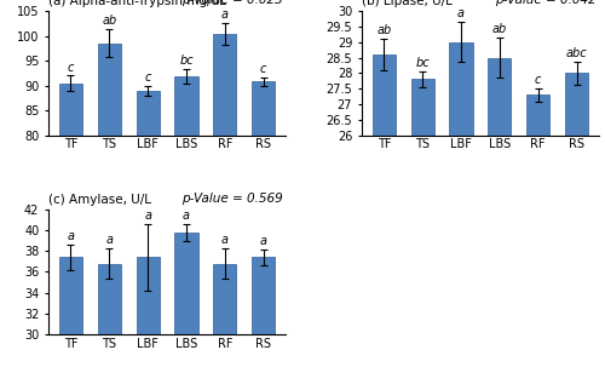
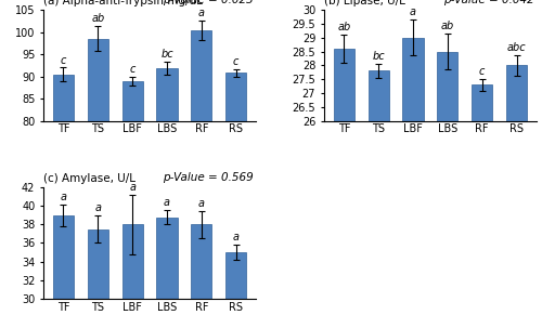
(c) Amylase, U/L/TF: 37.4 -> 39.0
(c) Amylase, U/L/TS: 36.8 -> 37.5
(c) Amylase, U/L/LBF: 37.4 -> 38.0
(c) Amylase, U/L/LBS: 39.8 -> 38.8
(c) Amylase, U/L/RF: 36.8 -> 38.0
(c) Amylase, U/L/RS: 37.4 -> 35.0
